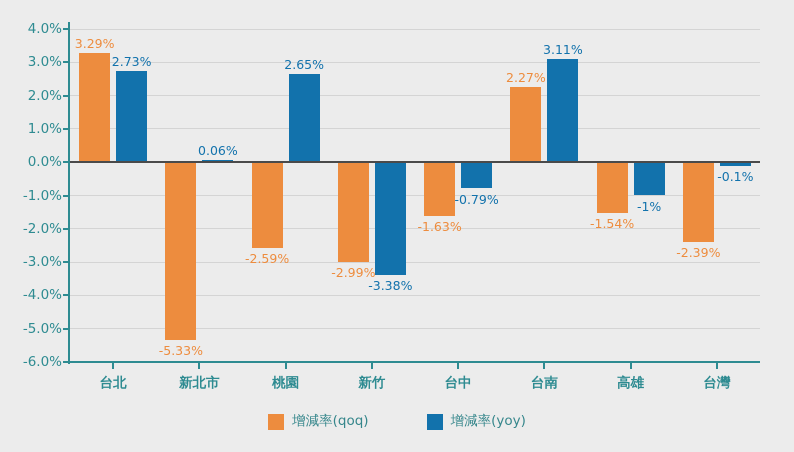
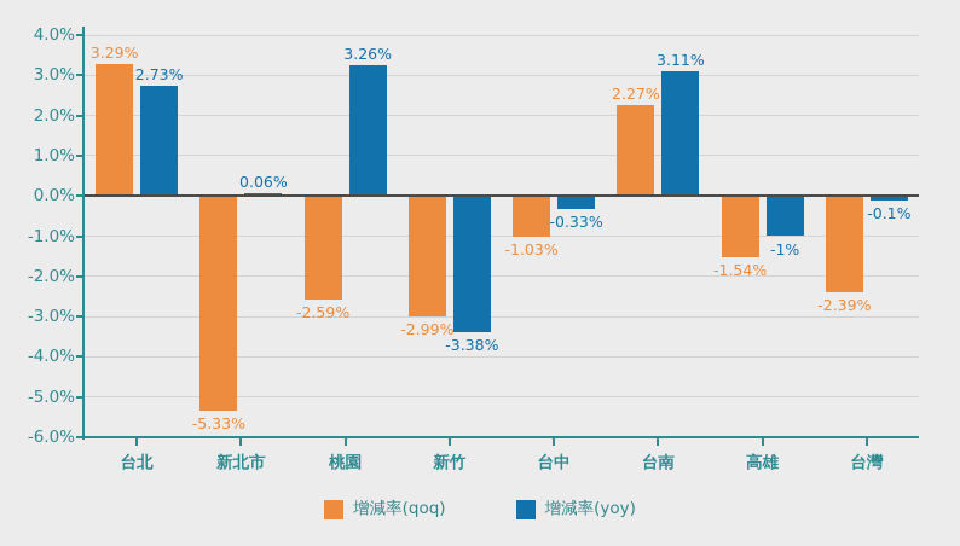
增減率(yoy)/桃園: 2.65% -> 3.26%
增減率(qoq)/台中: -1.63% -> -1.03%
增減率(yoy)/台中: -0.79% -> -0.33%
